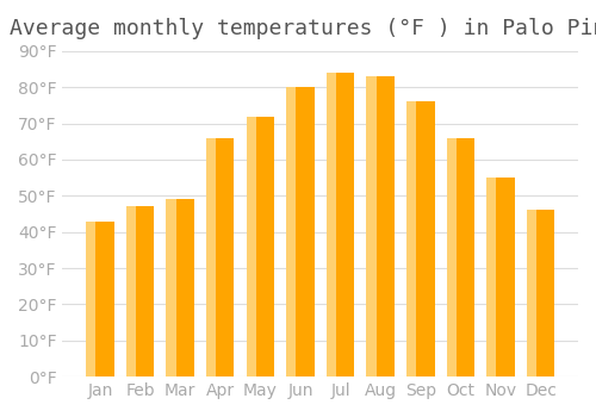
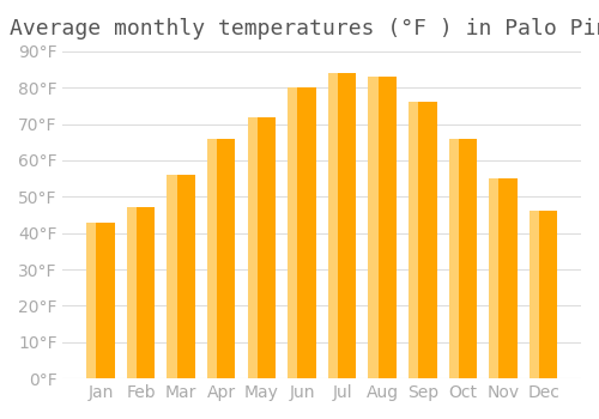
Mar: 49°F -> 56°F
